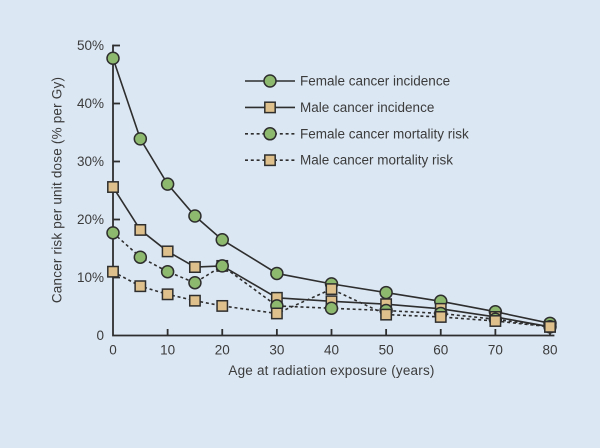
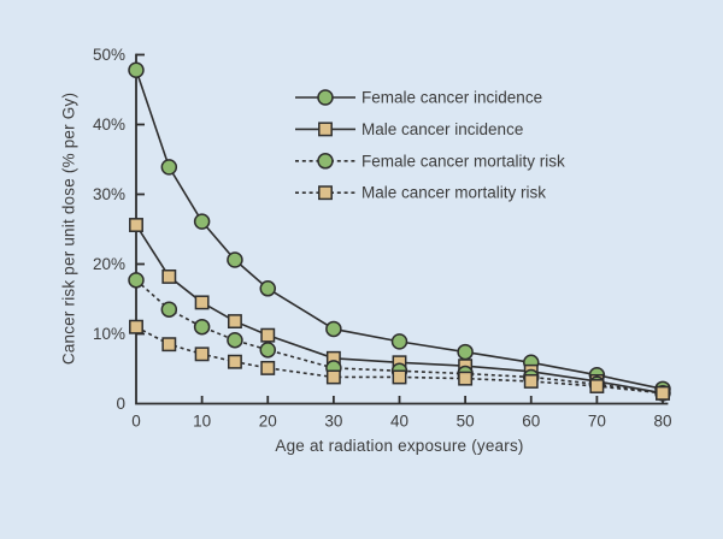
Male cancer incidence/20: 12% -> 10%
Female cancer mortality risk/20: 12% -> 8%
Male cancer mortality risk/40: 8% -> 4%
